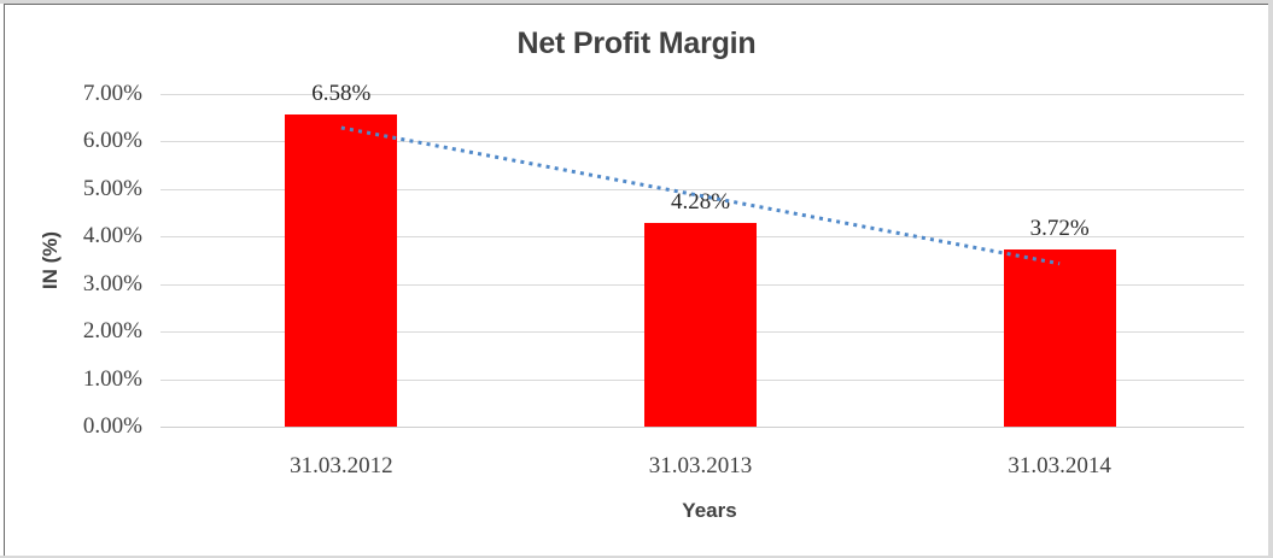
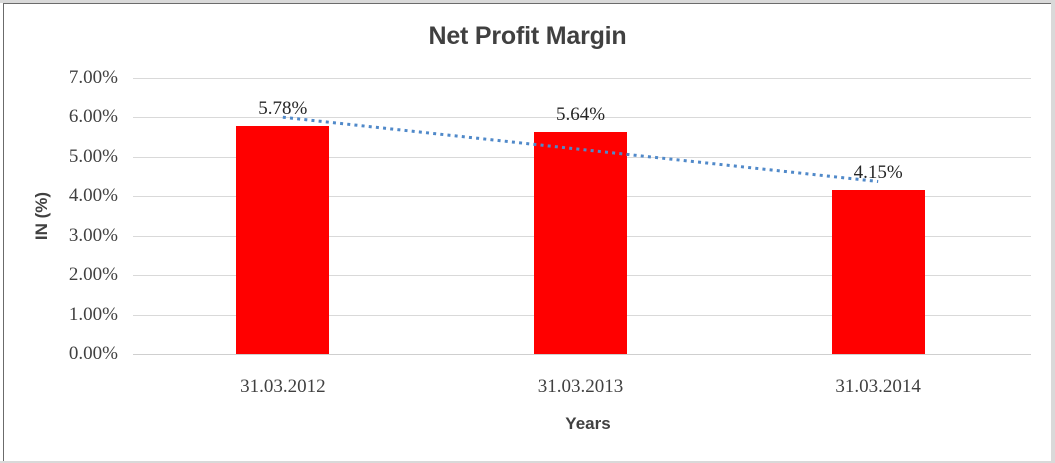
31.03.2012: 6.58% -> 5.78%
31.03.2013: 4.28% -> 5.64%
31.03.2014: 3.72% -> 4.15%
